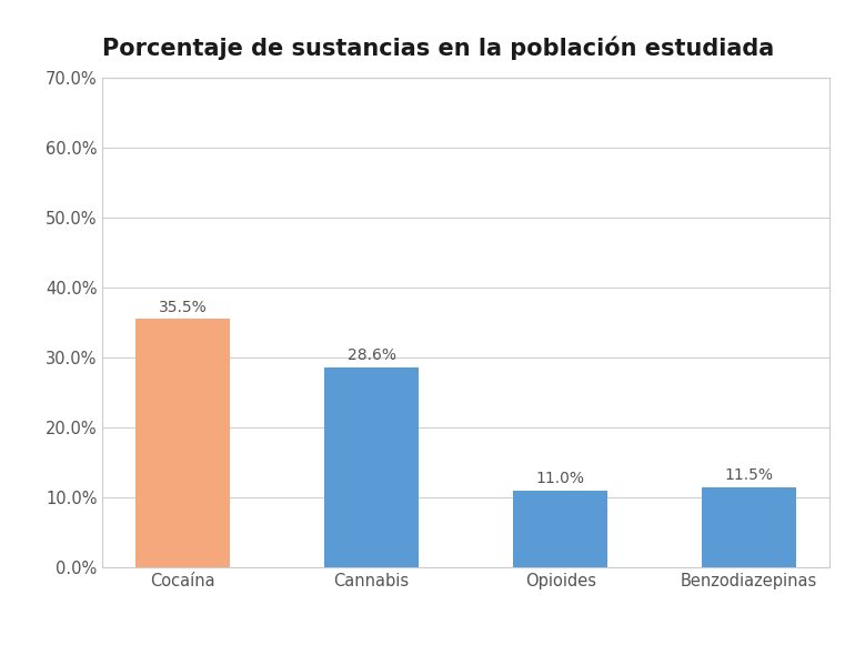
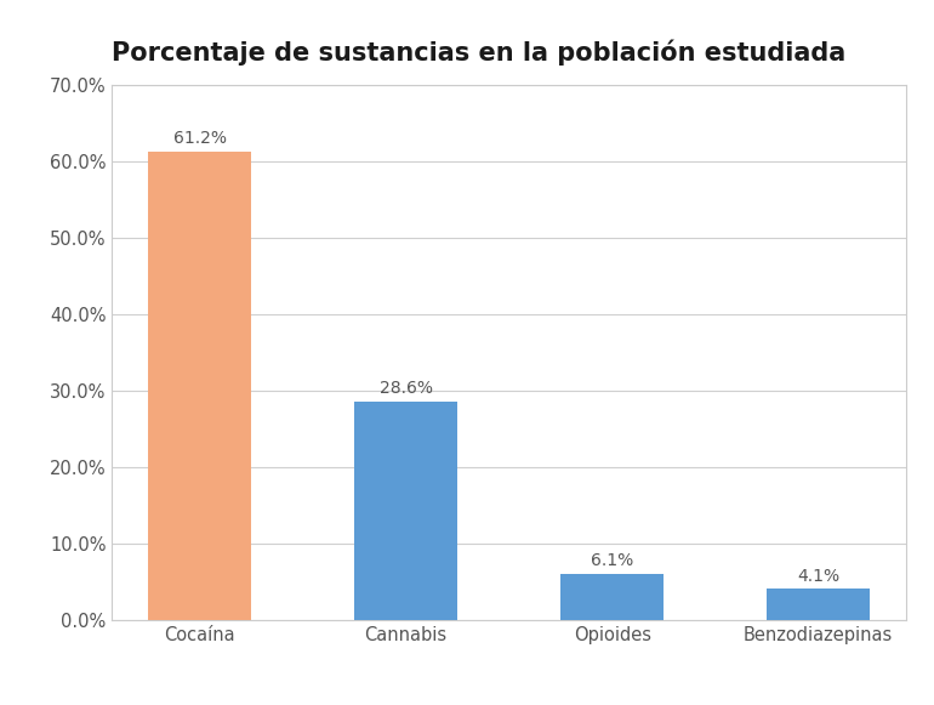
Cocaína: 35.5% -> 61.2%
Opioides: 11.0% -> 6.1%
Benzodiazepinas: 11.5% -> 4.1%
